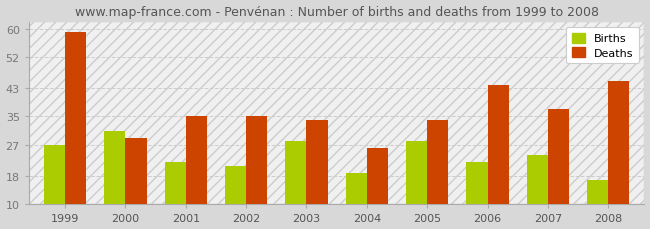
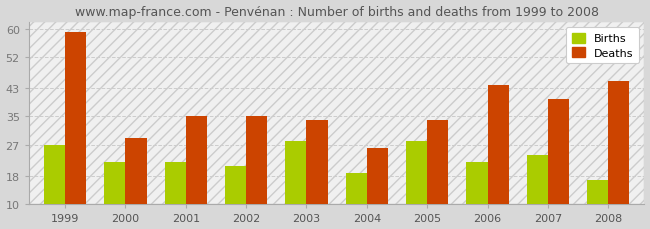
Births/2000: 31 -> 22
Deaths/2007: 37 -> 40
